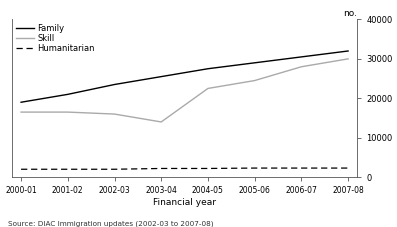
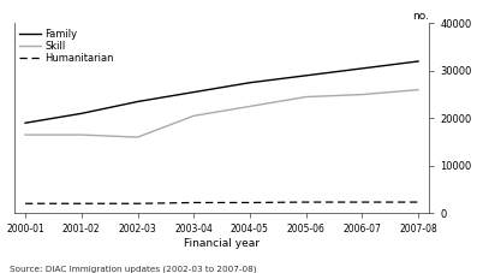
Skill/2003-04: 14000 -> 20500
Skill/2006-07: 28000 -> 25000
Skill/2007-08: 30000 -> 26000
